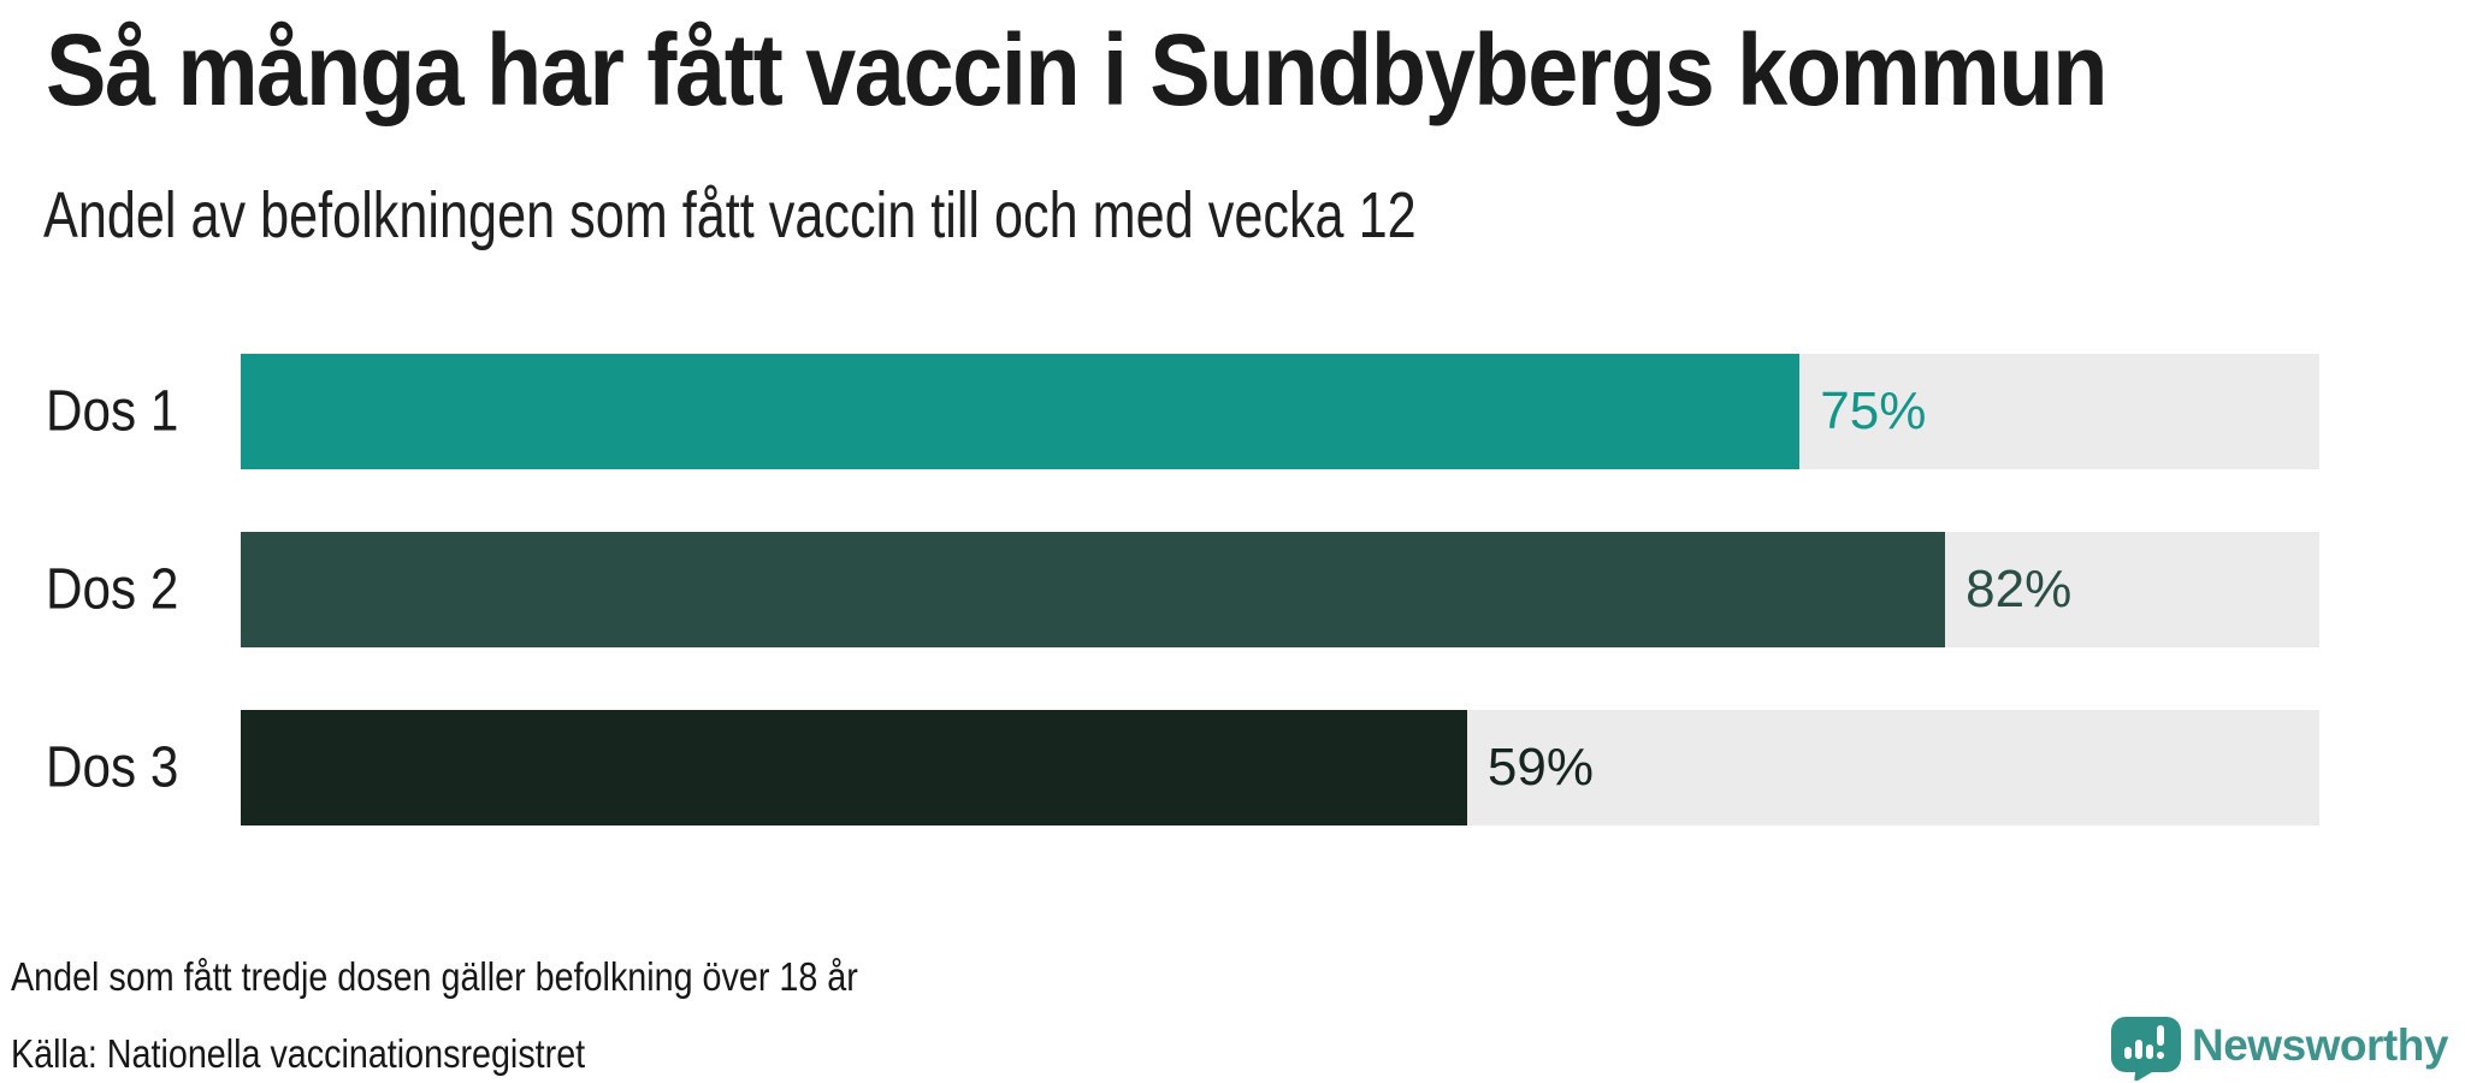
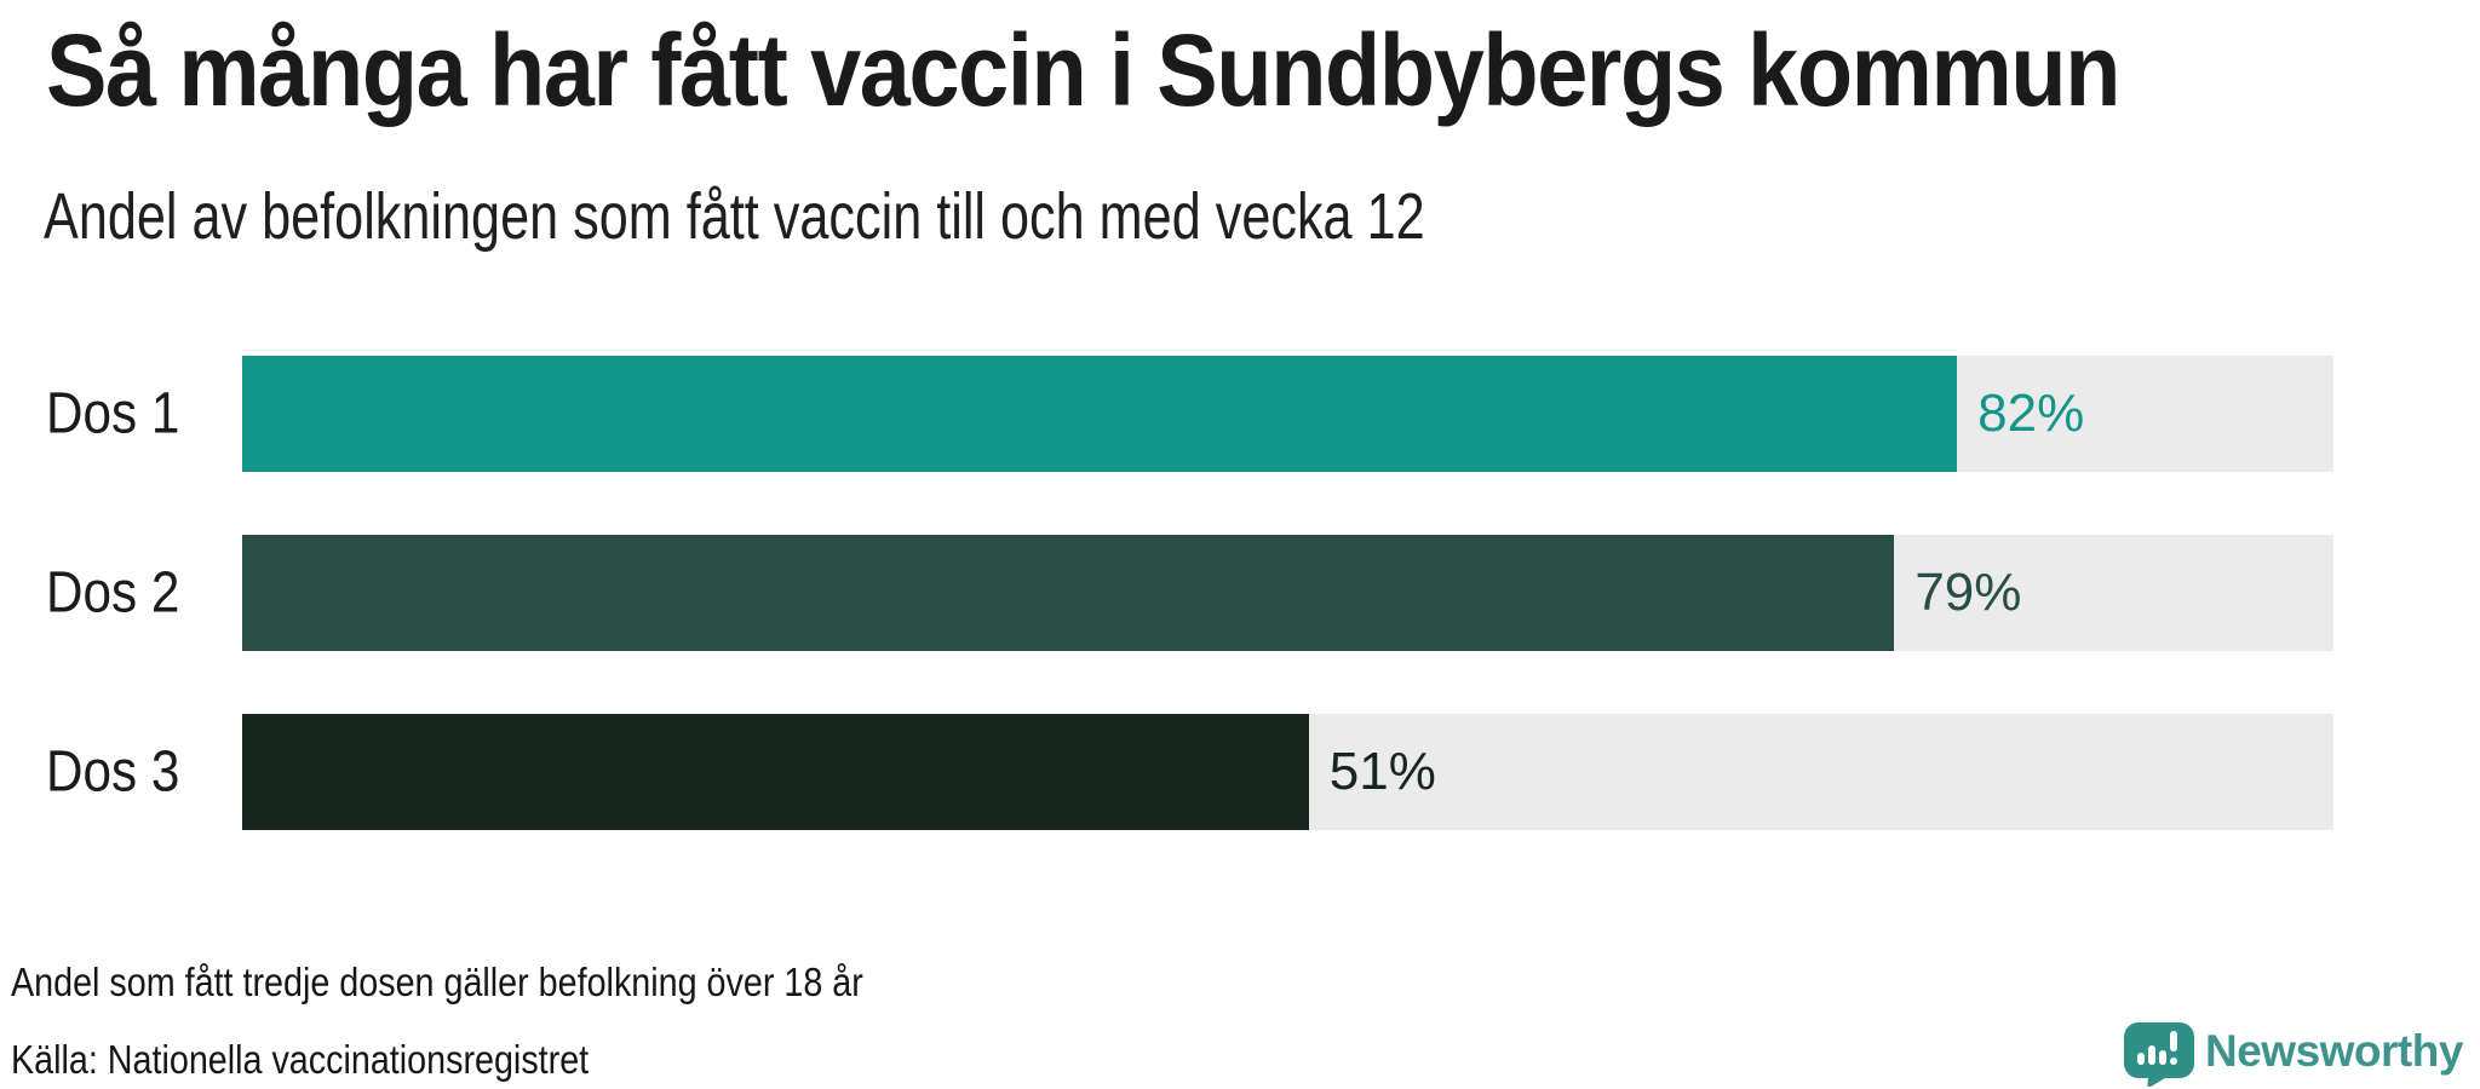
Dos 1: 75% -> 82%
Dos 2: 82% -> 79%
Dos 3: 59% -> 51%
